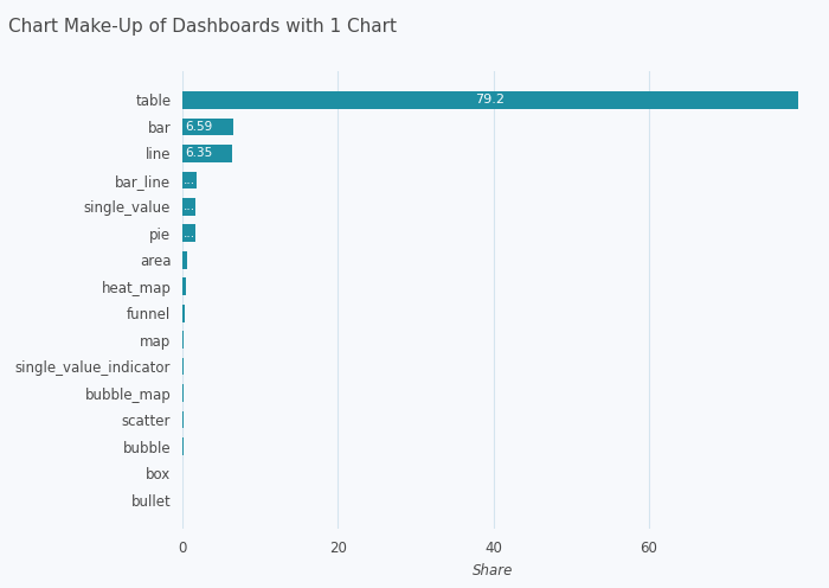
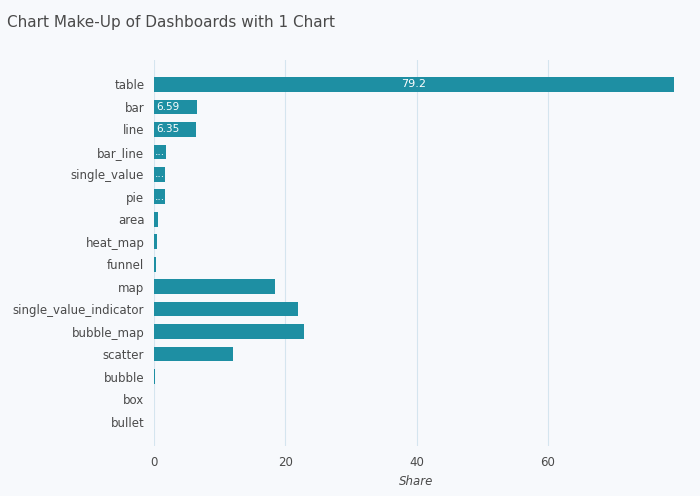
map: 0.2 -> 18.4
single_value_indicator: 0.1 -> 22.0
bubble_map: 0.1 -> 22.8
scatter: 0.1 -> 12.0
